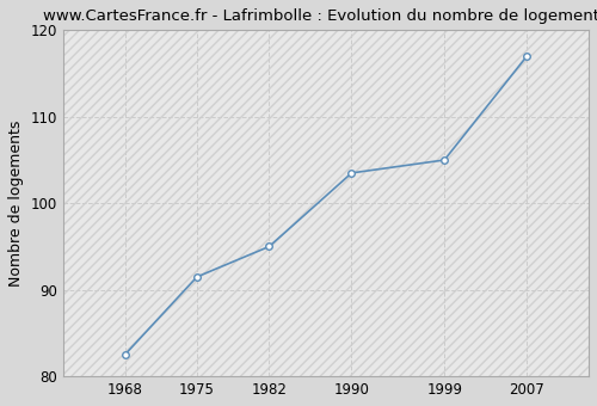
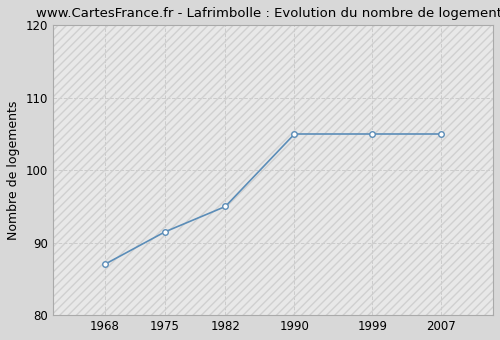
1968: 82.5 -> 87.0
1990: 103.5 -> 105.0
2007: 117.0 -> 105.0
